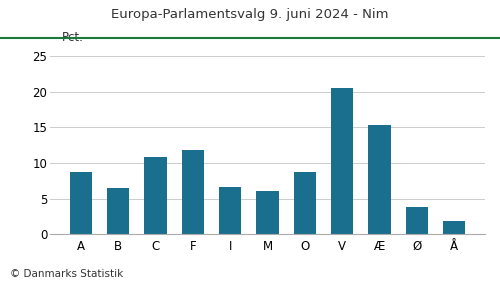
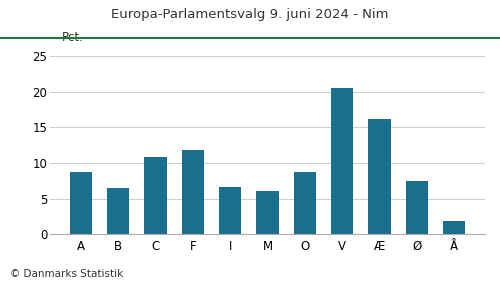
Æ: 15.3 -> 16.2
Ø: 3.8 -> 7.4
